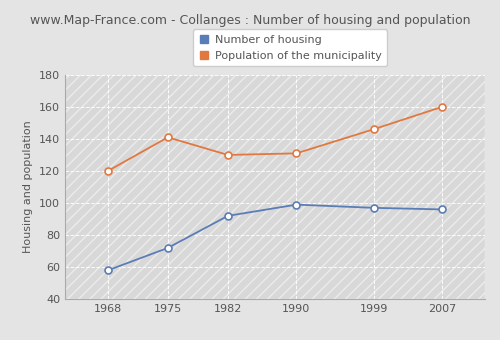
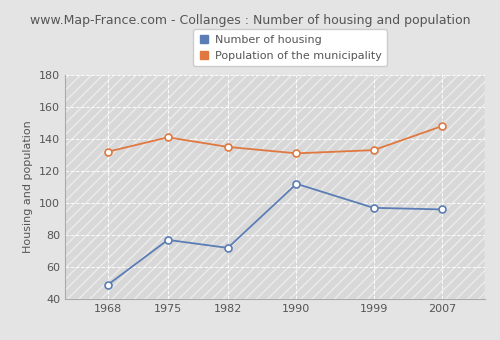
Number of housing/1968: 58 -> 49
Population of the municipality/1968: 120 -> 132
Number of housing/1975: 72 -> 77
Number of housing/1982: 92 -> 72
Population of the municipality/1982: 130 -> 135
Number of housing/1990: 99 -> 112
Population of the municipality/1999: 146 -> 133
Population of the municipality/2007: 160 -> 148
